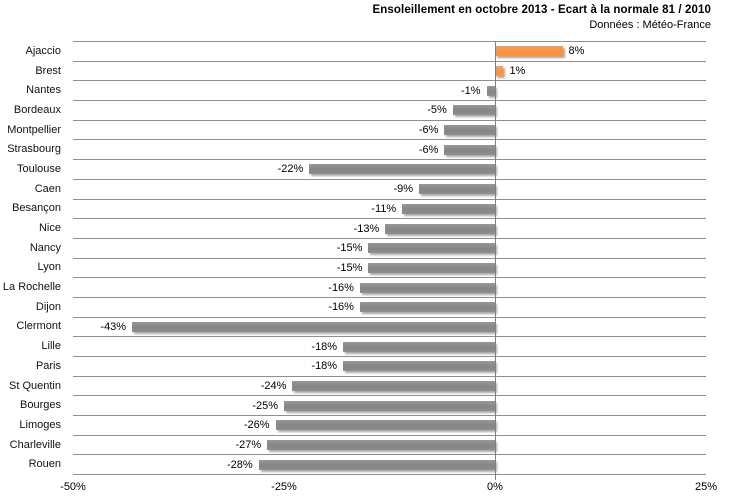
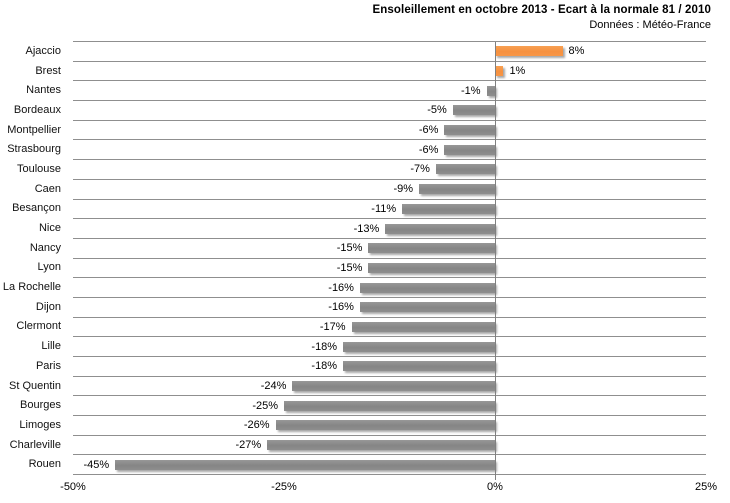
Toulouse: -22% -> -7%
Clermont: -43% -> -17%
Rouen: -28% -> -45%
